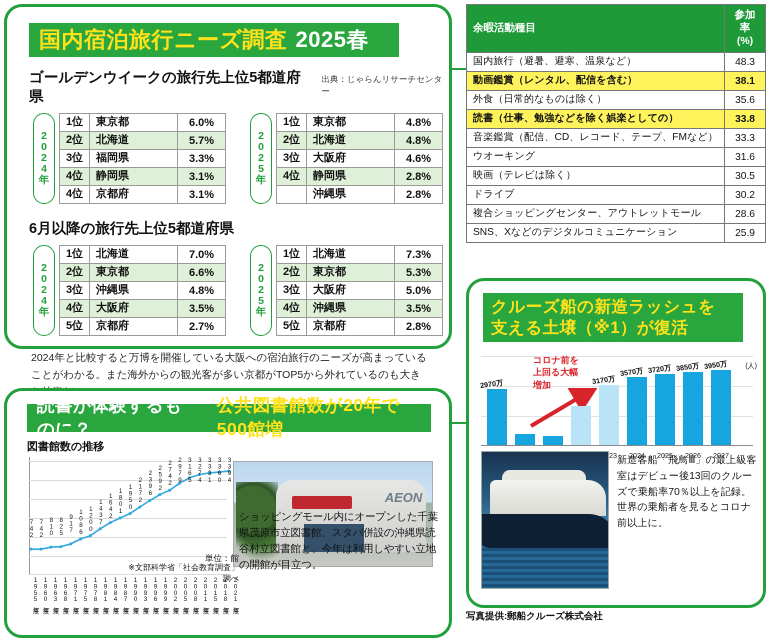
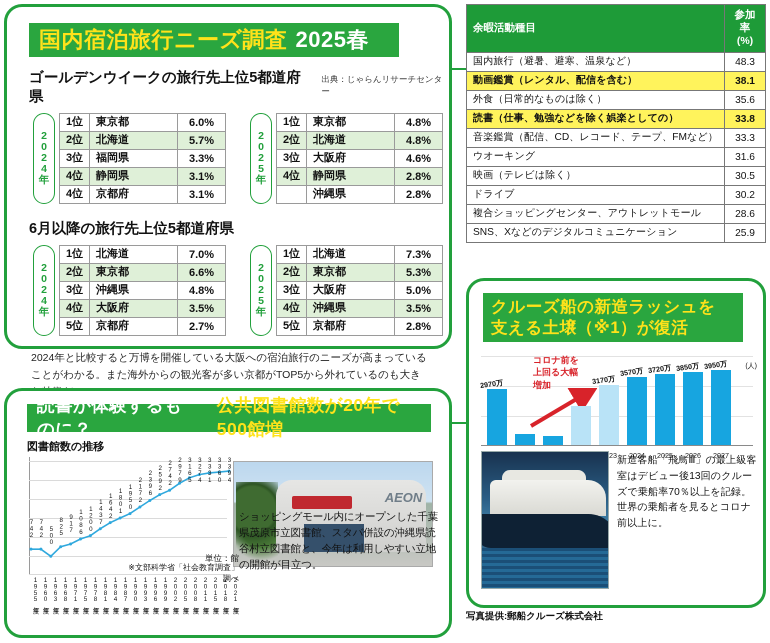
図書館数の推移/1963年度: 810 -> 500
